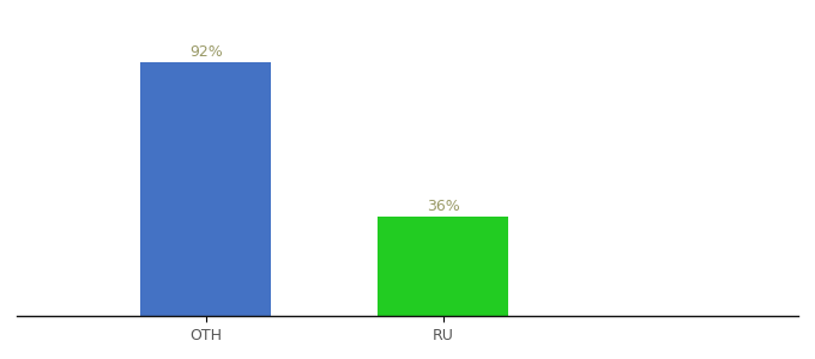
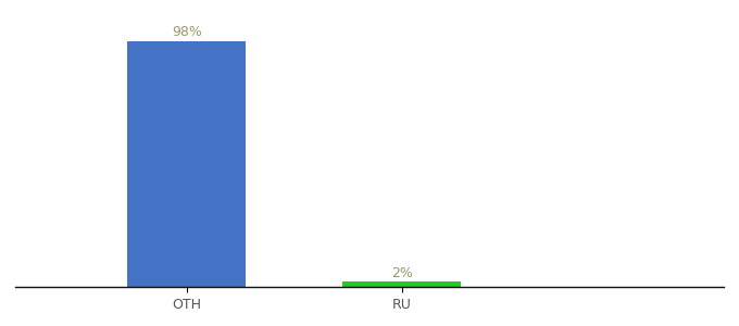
OTH: 92% -> 98%
RU: 36% -> 2%
